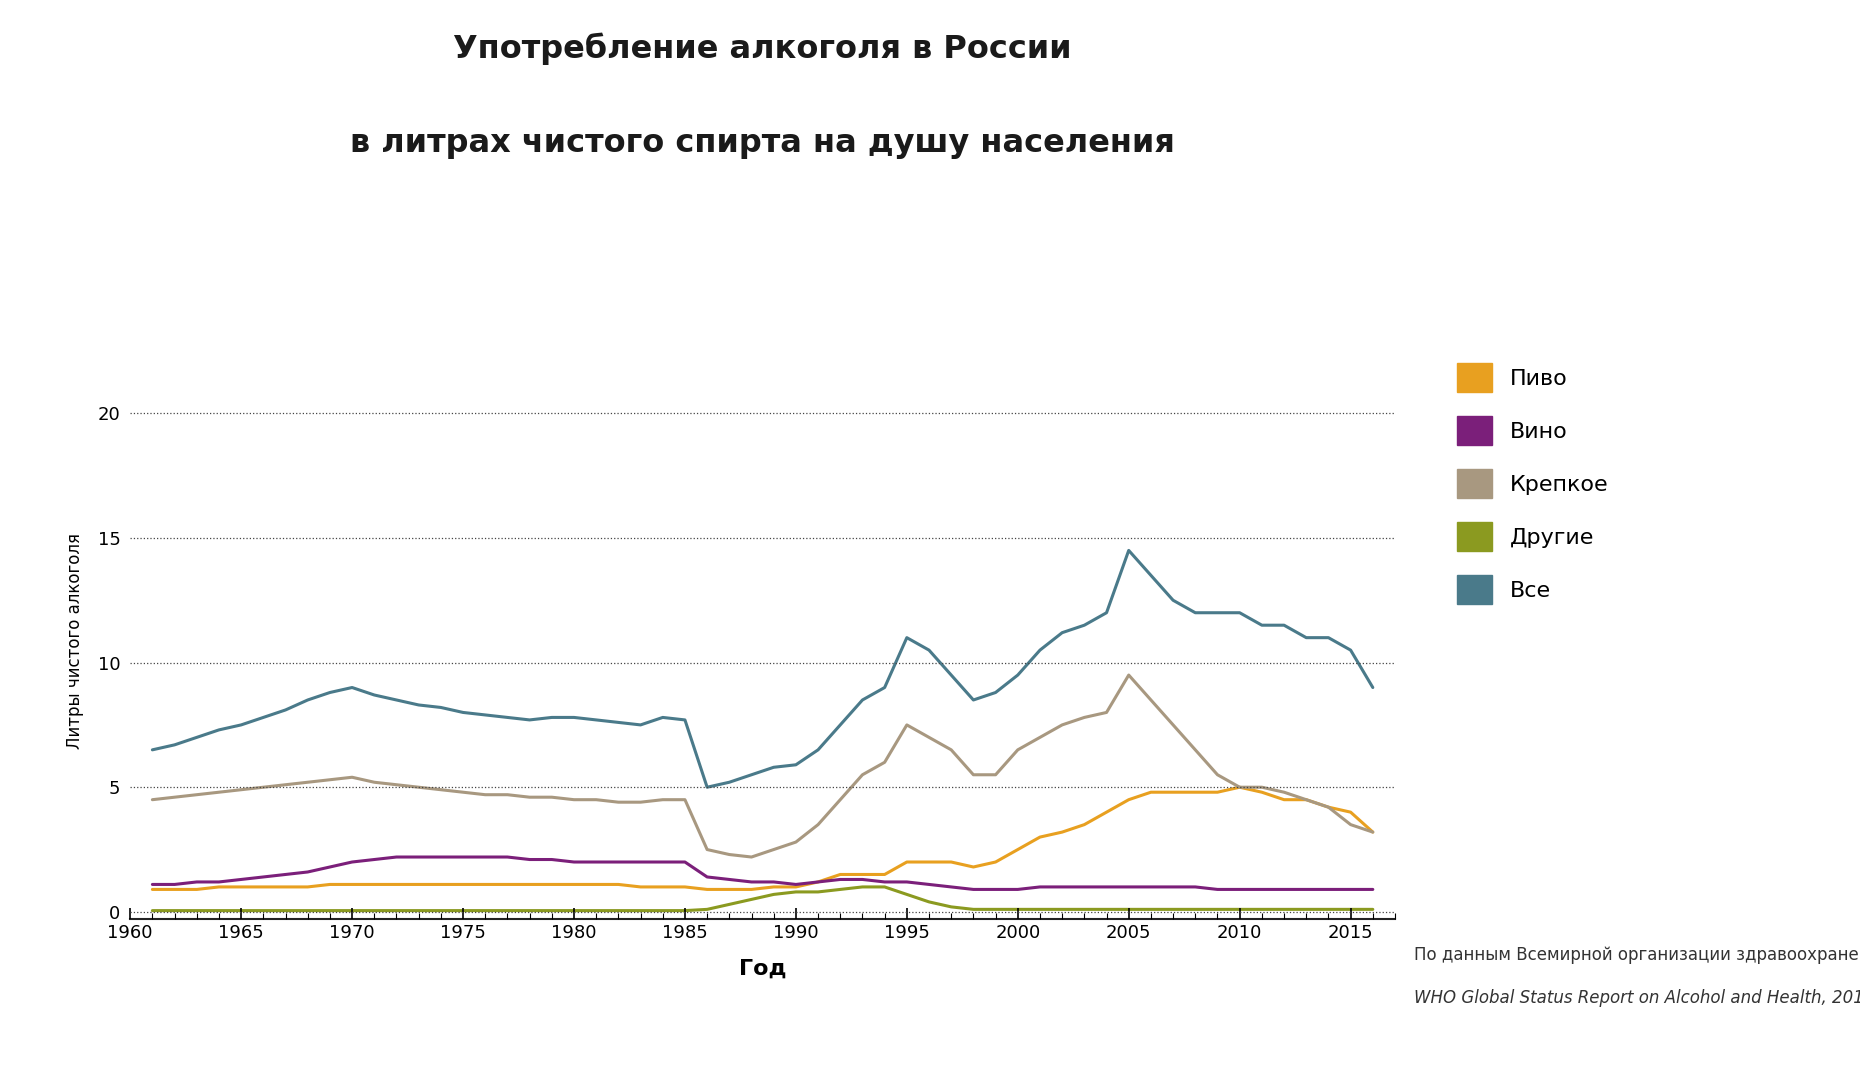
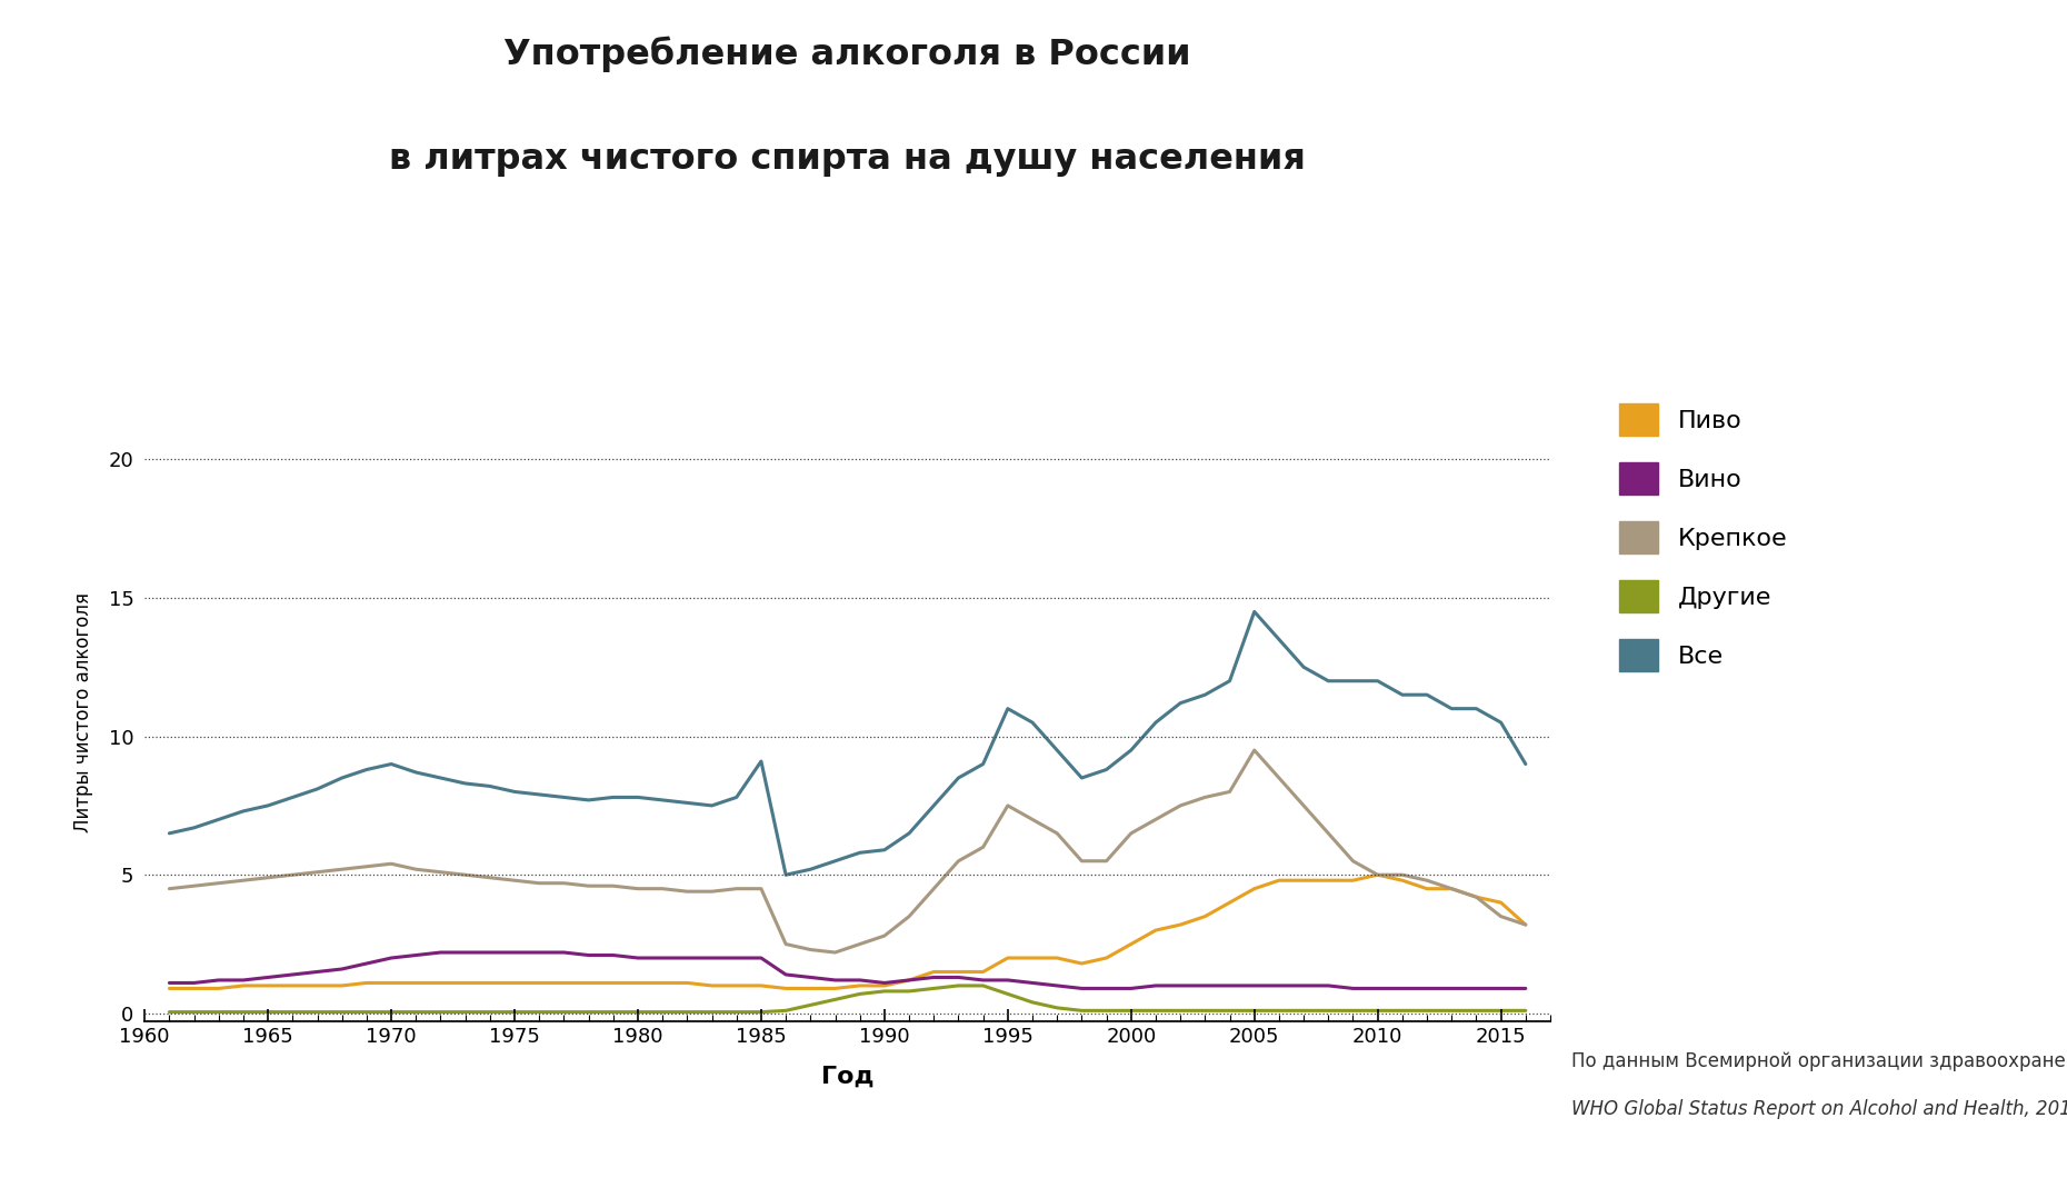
Все/1985: 7.7 -> 9.1
